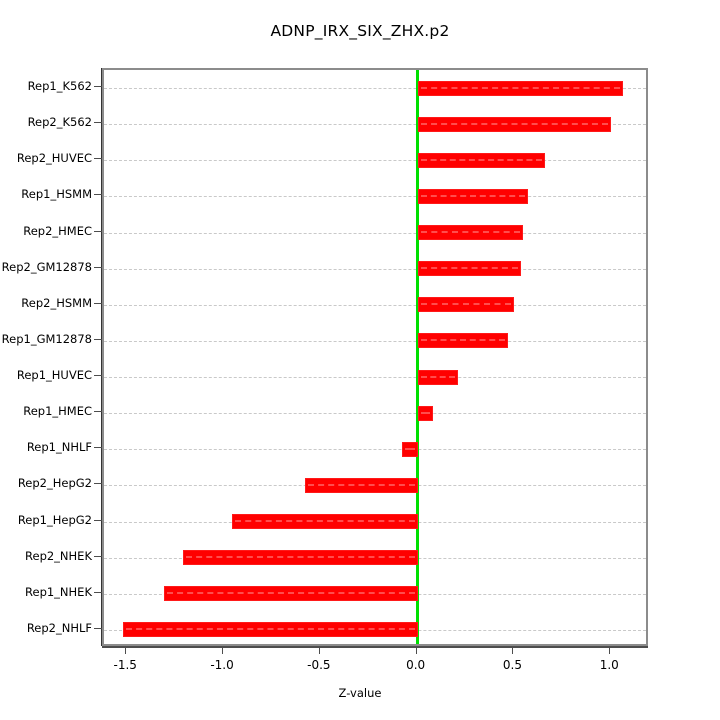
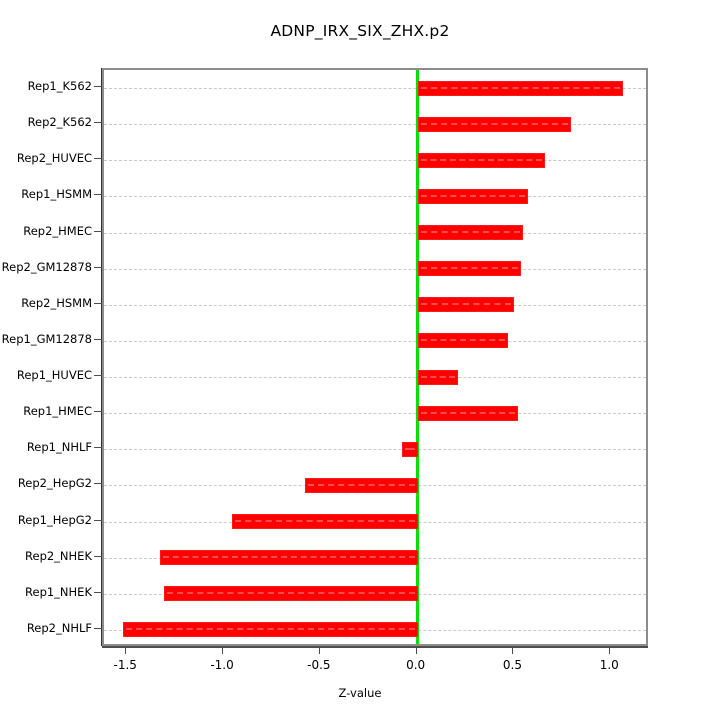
Rep2_K562: 1.00 -> 0.79
Rep1_HMEC: 0.08 -> 0.52
Rep2_NHEK: -1.21 -> -1.33
